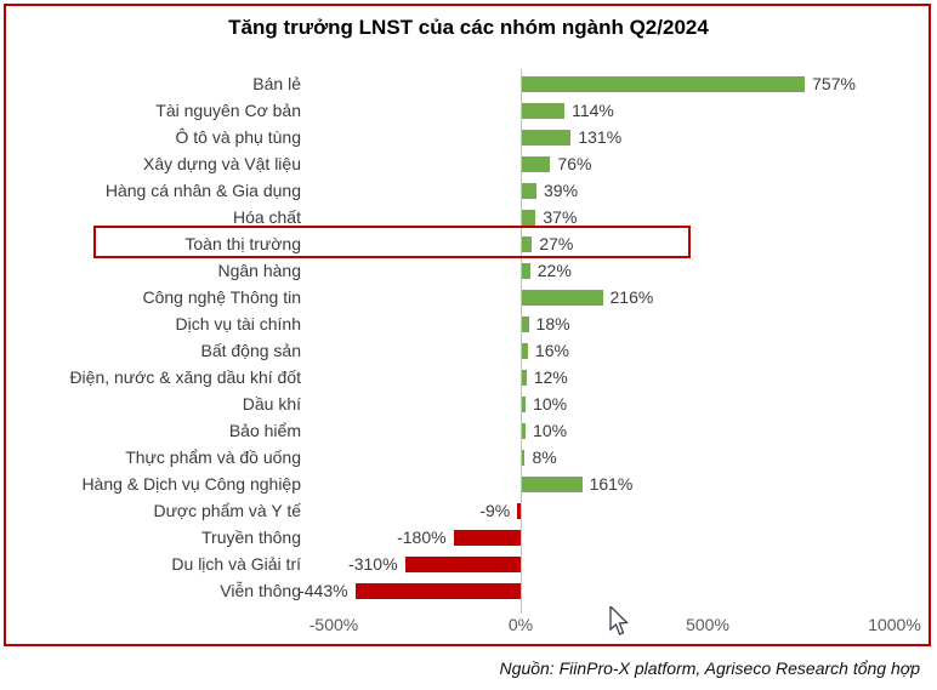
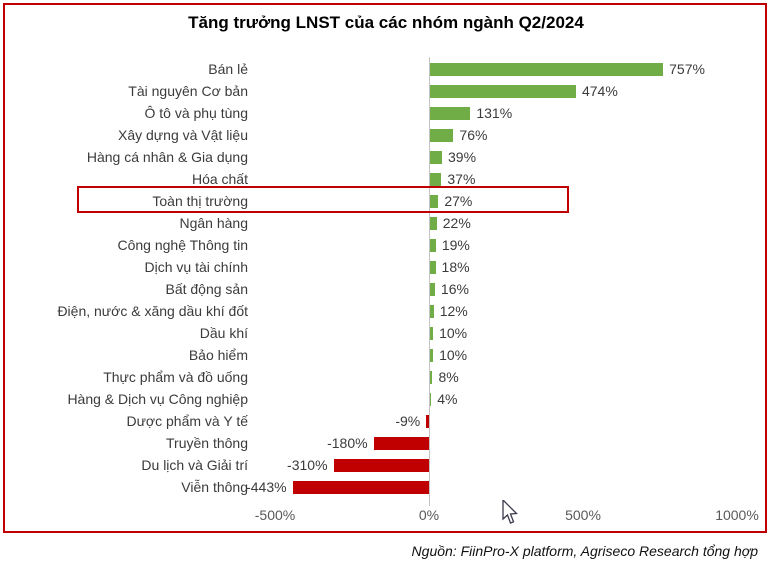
Tài nguyên Cơ bản: 114% -> 474%
Công nghệ Thông tin: 216% -> 19%
Hàng & Dịch vụ Công nghiệp: 161% -> 4%
